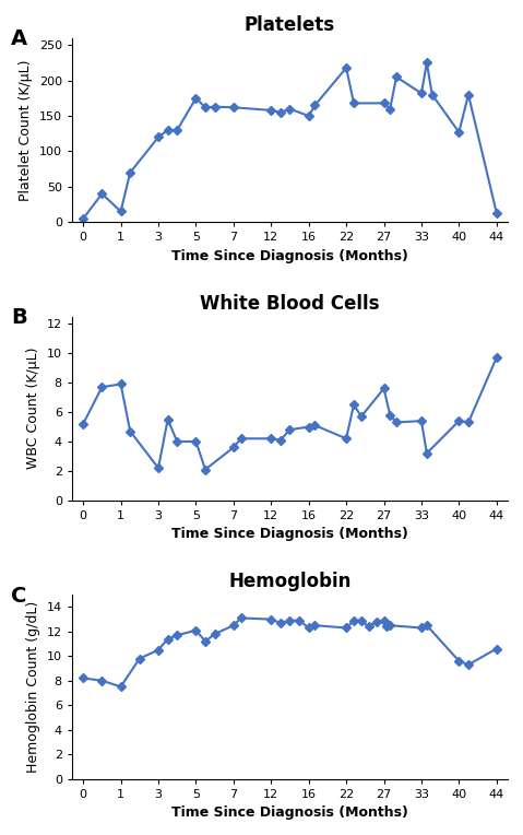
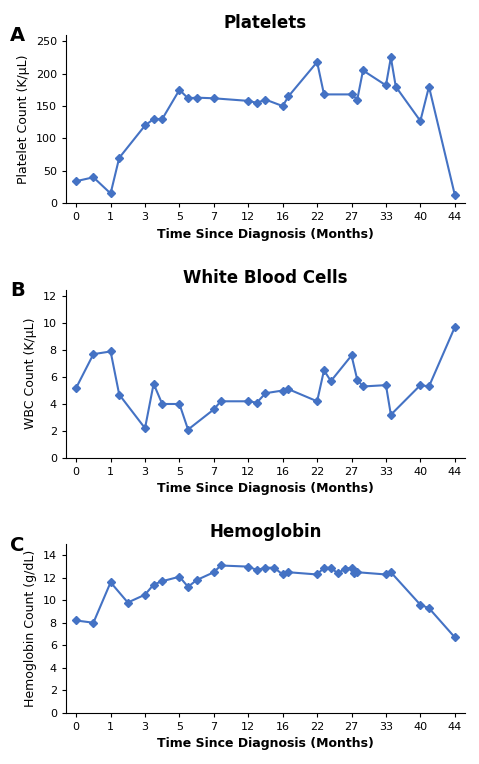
Platelets/0: 5 -> 34
Hemoglobin/1: 7.5 -> 11.6
Hemoglobin/44: 10.6 -> 6.7
